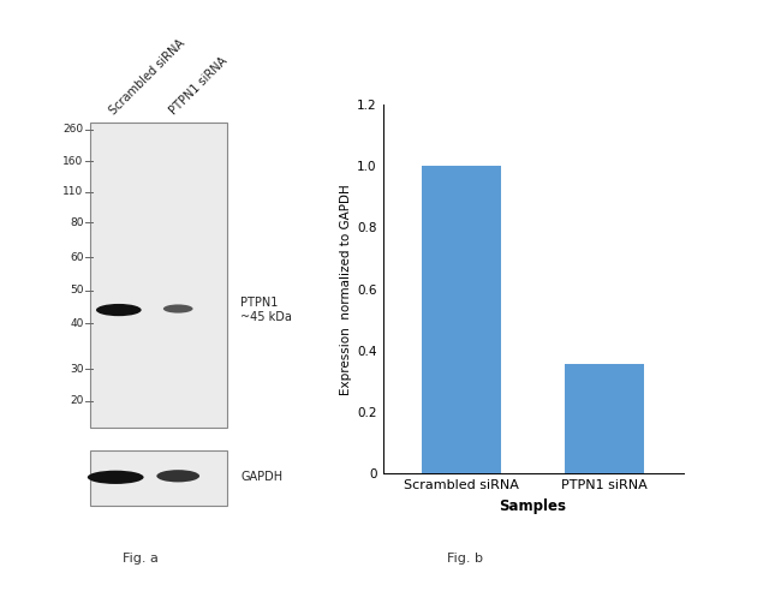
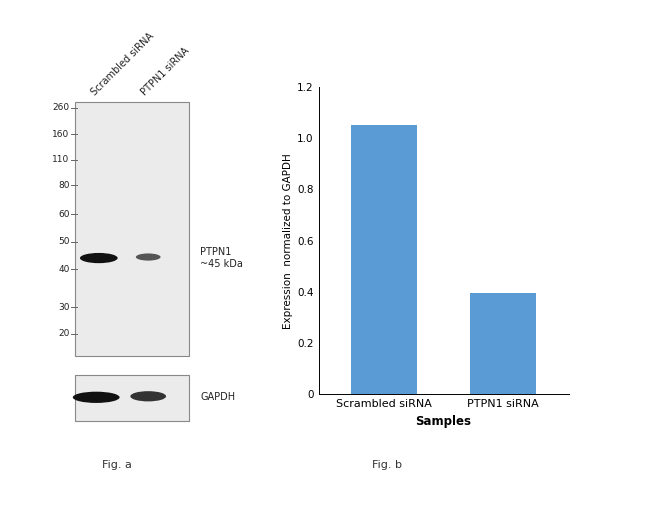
Scrambled siRNA: 1.000 -> 1.050
PTPN1 siRNA: 0.355 -> 0.395
